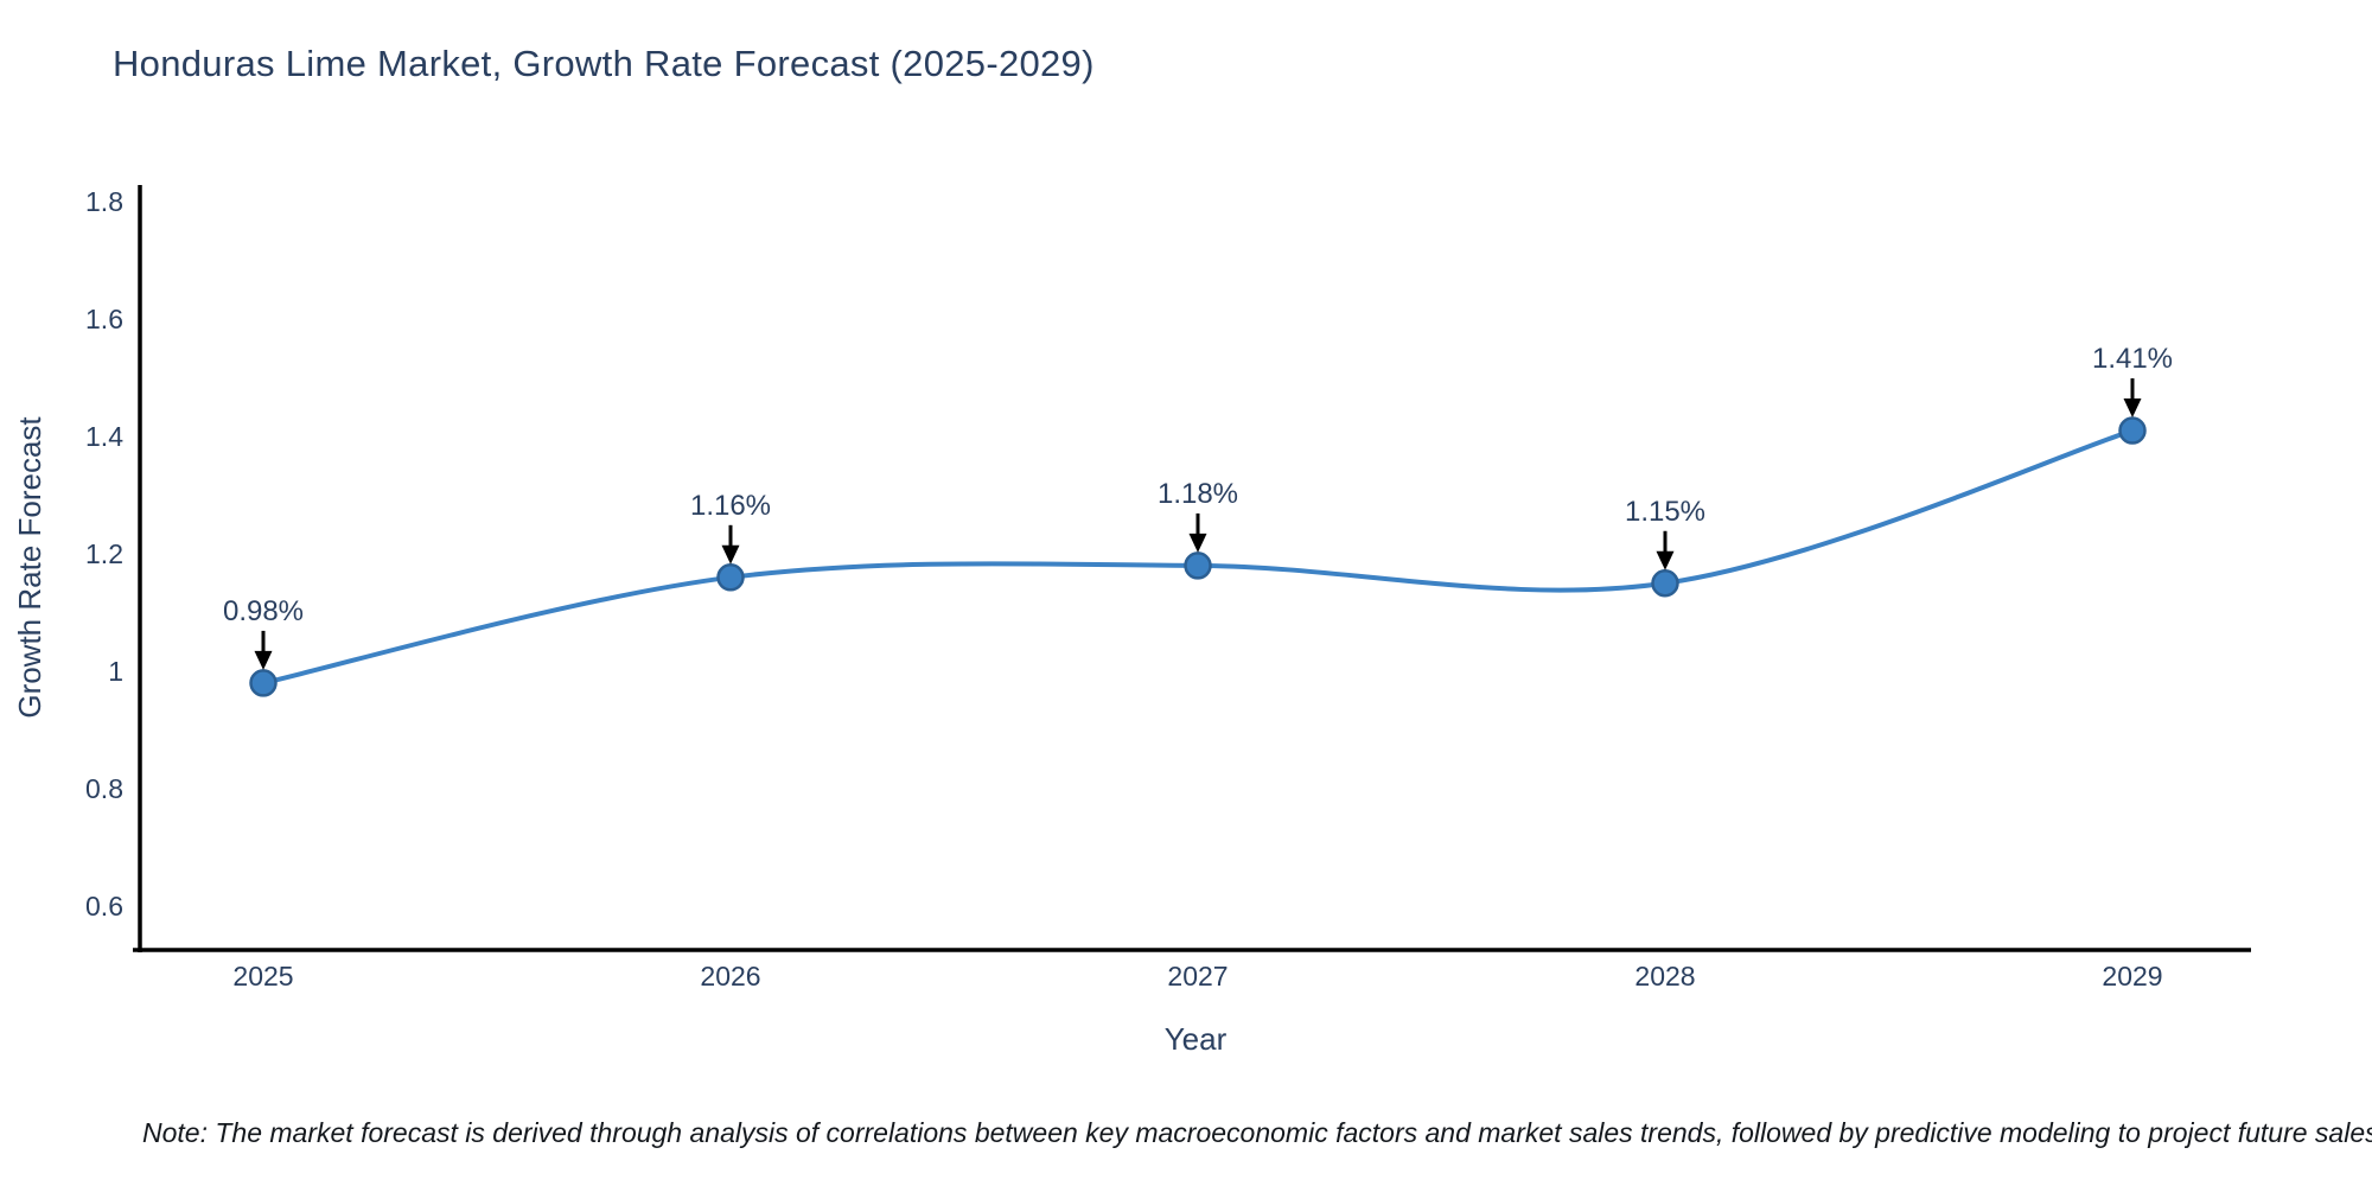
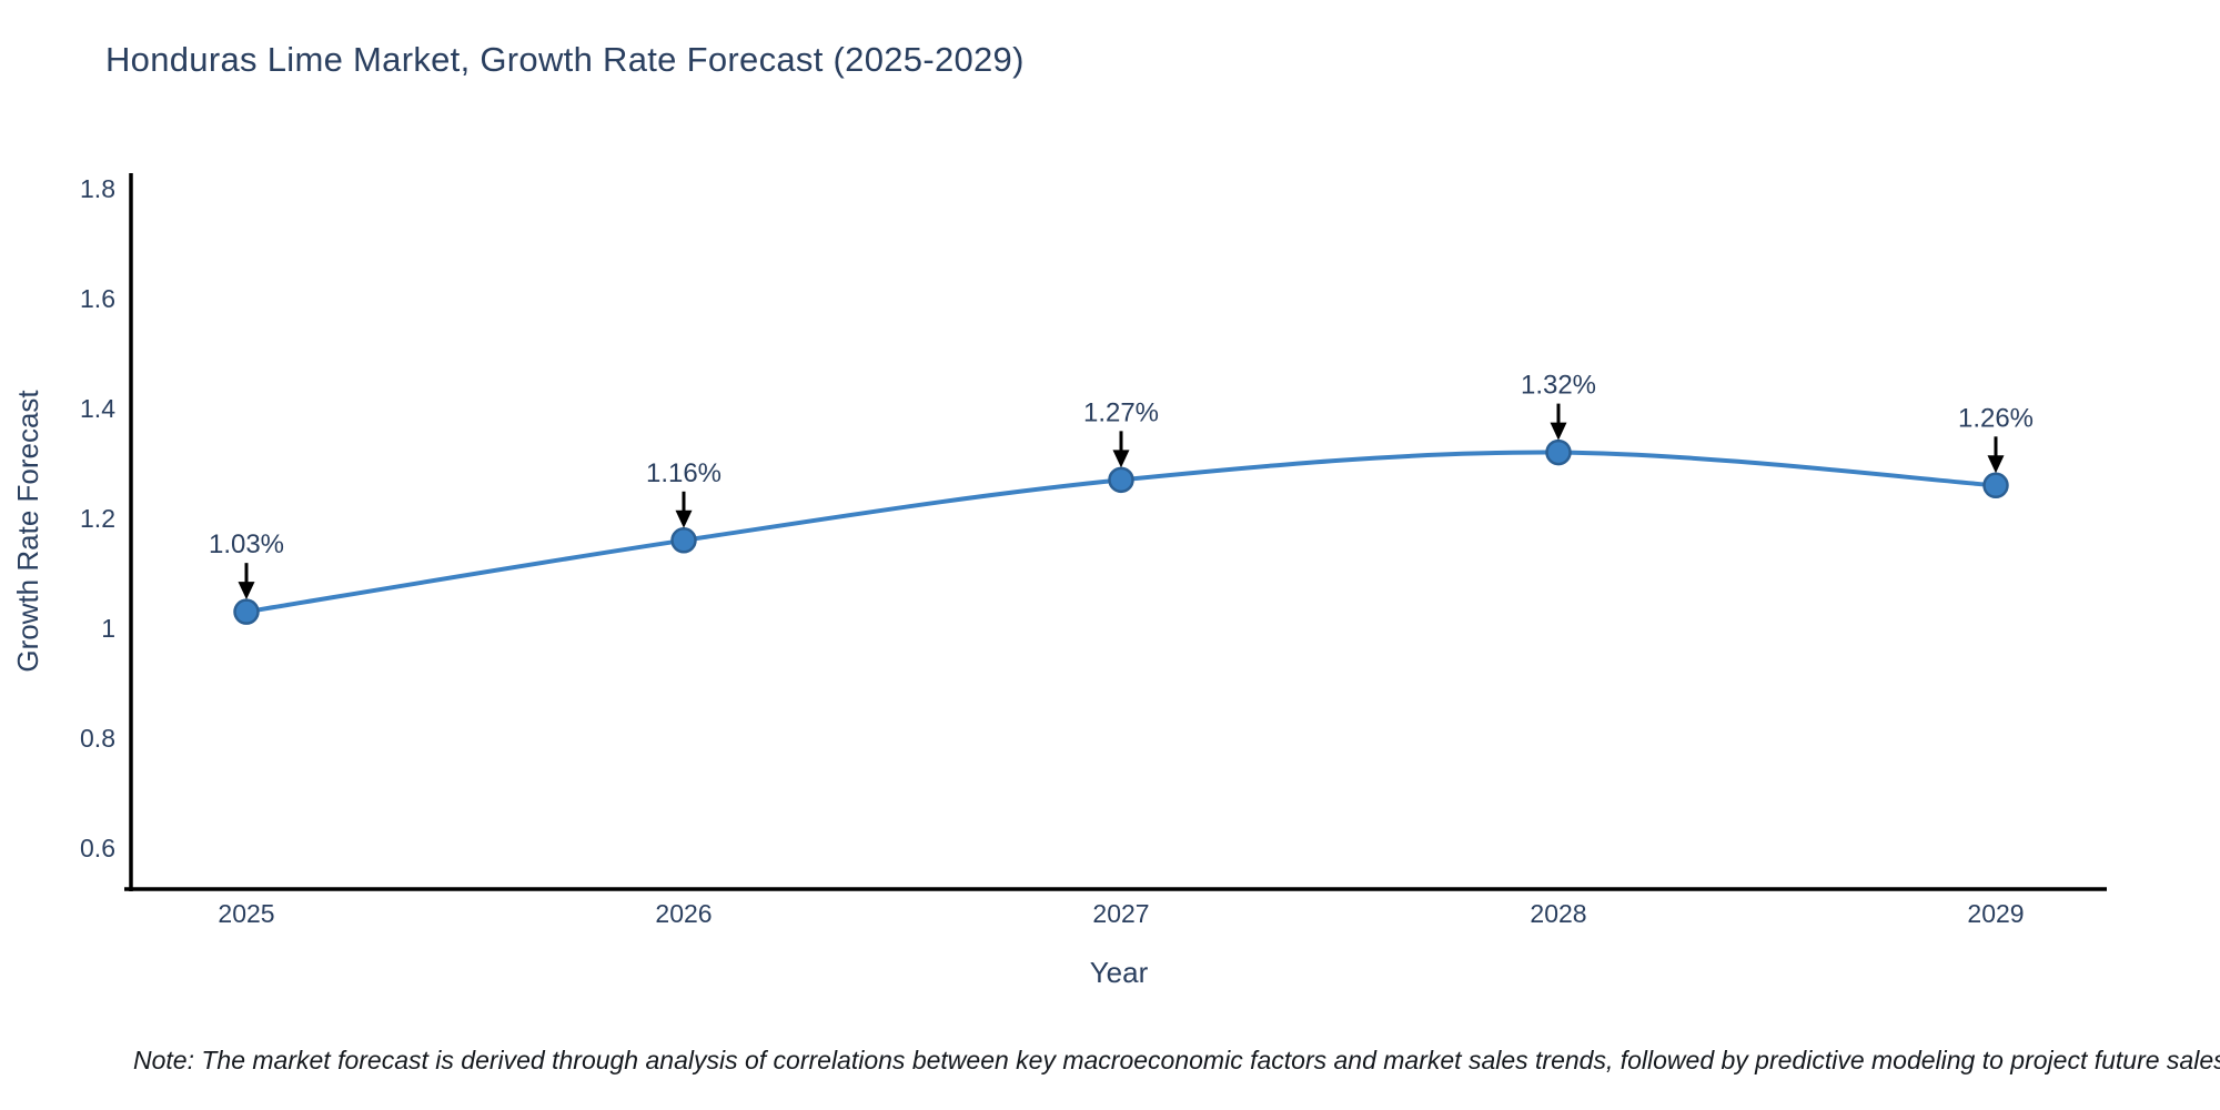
2025: 0.98% -> 1.03%
2027: 1.18% -> 1.27%
2028: 1.15% -> 1.32%
2029: 1.41% -> 1.26%
